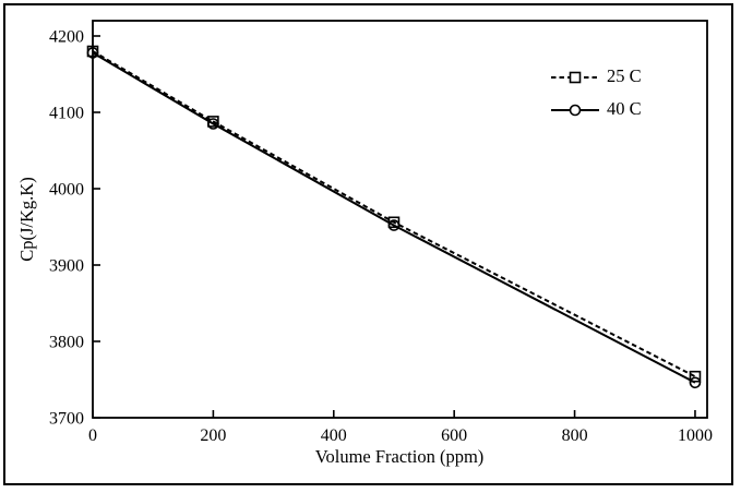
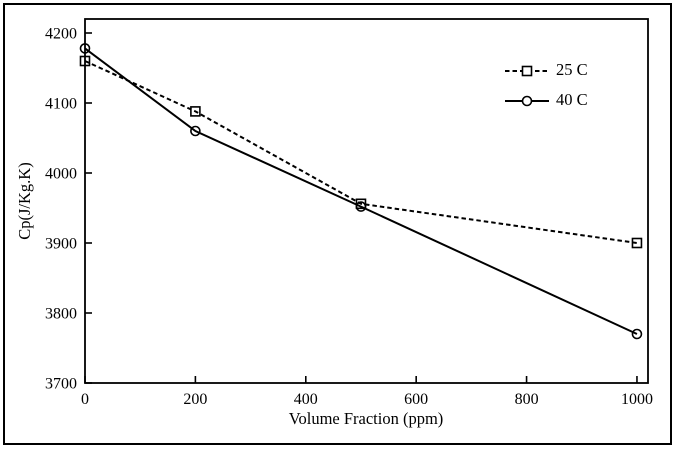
25 C/0: 4180 -> 4160
40 C/200: 4080 -> 4060
25 C/1000: 3750 -> 3900
40 C/1000: 3750 -> 3770
